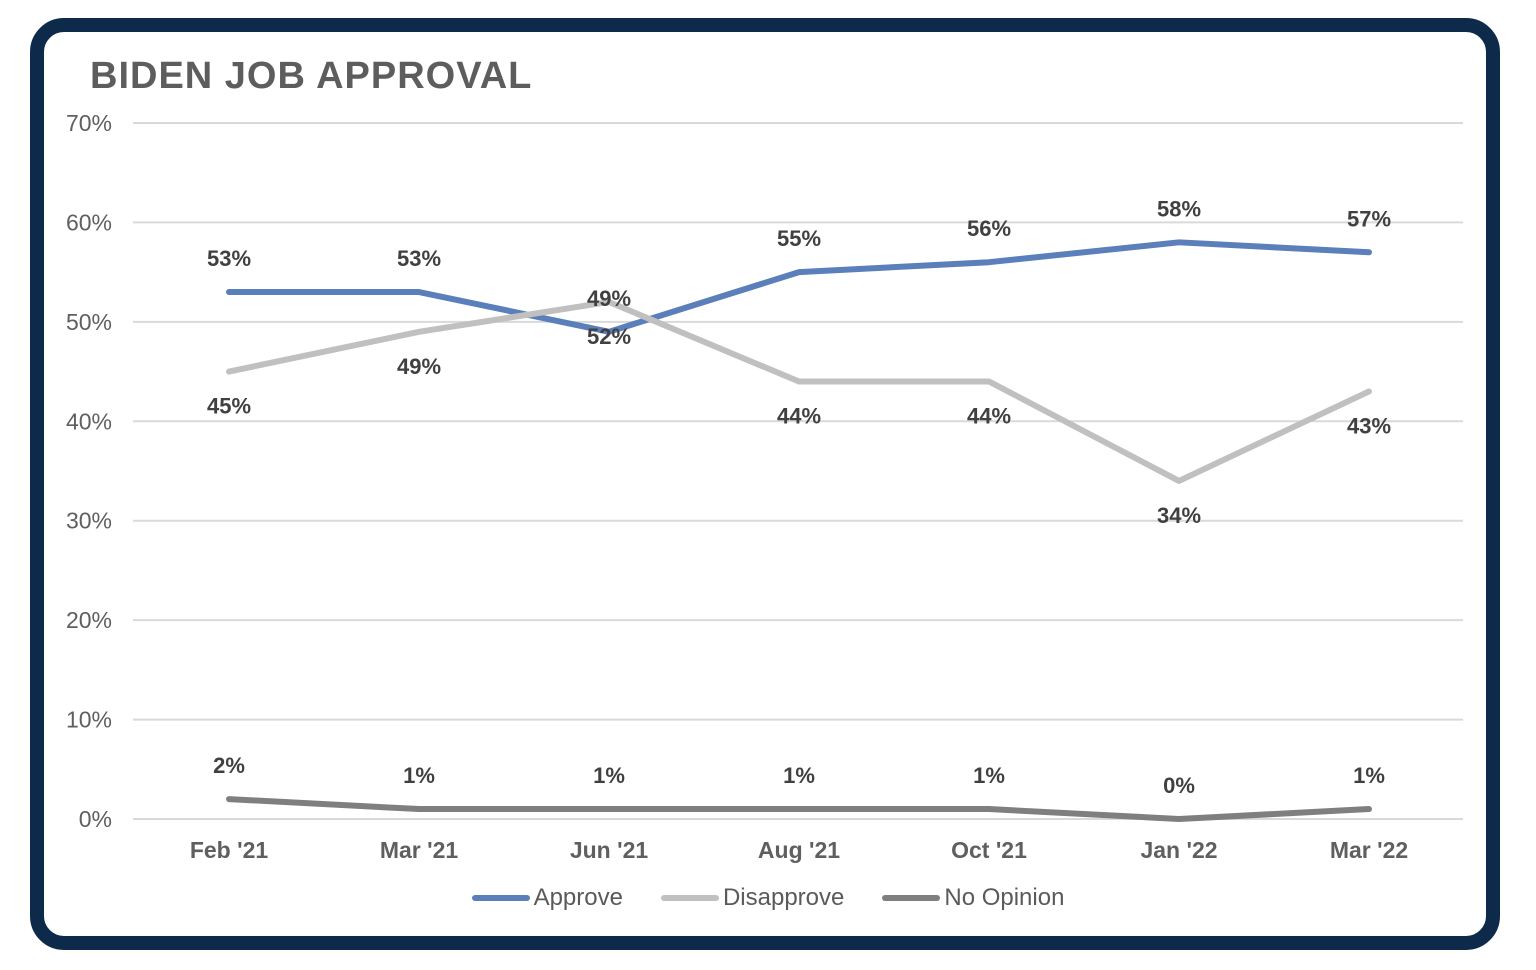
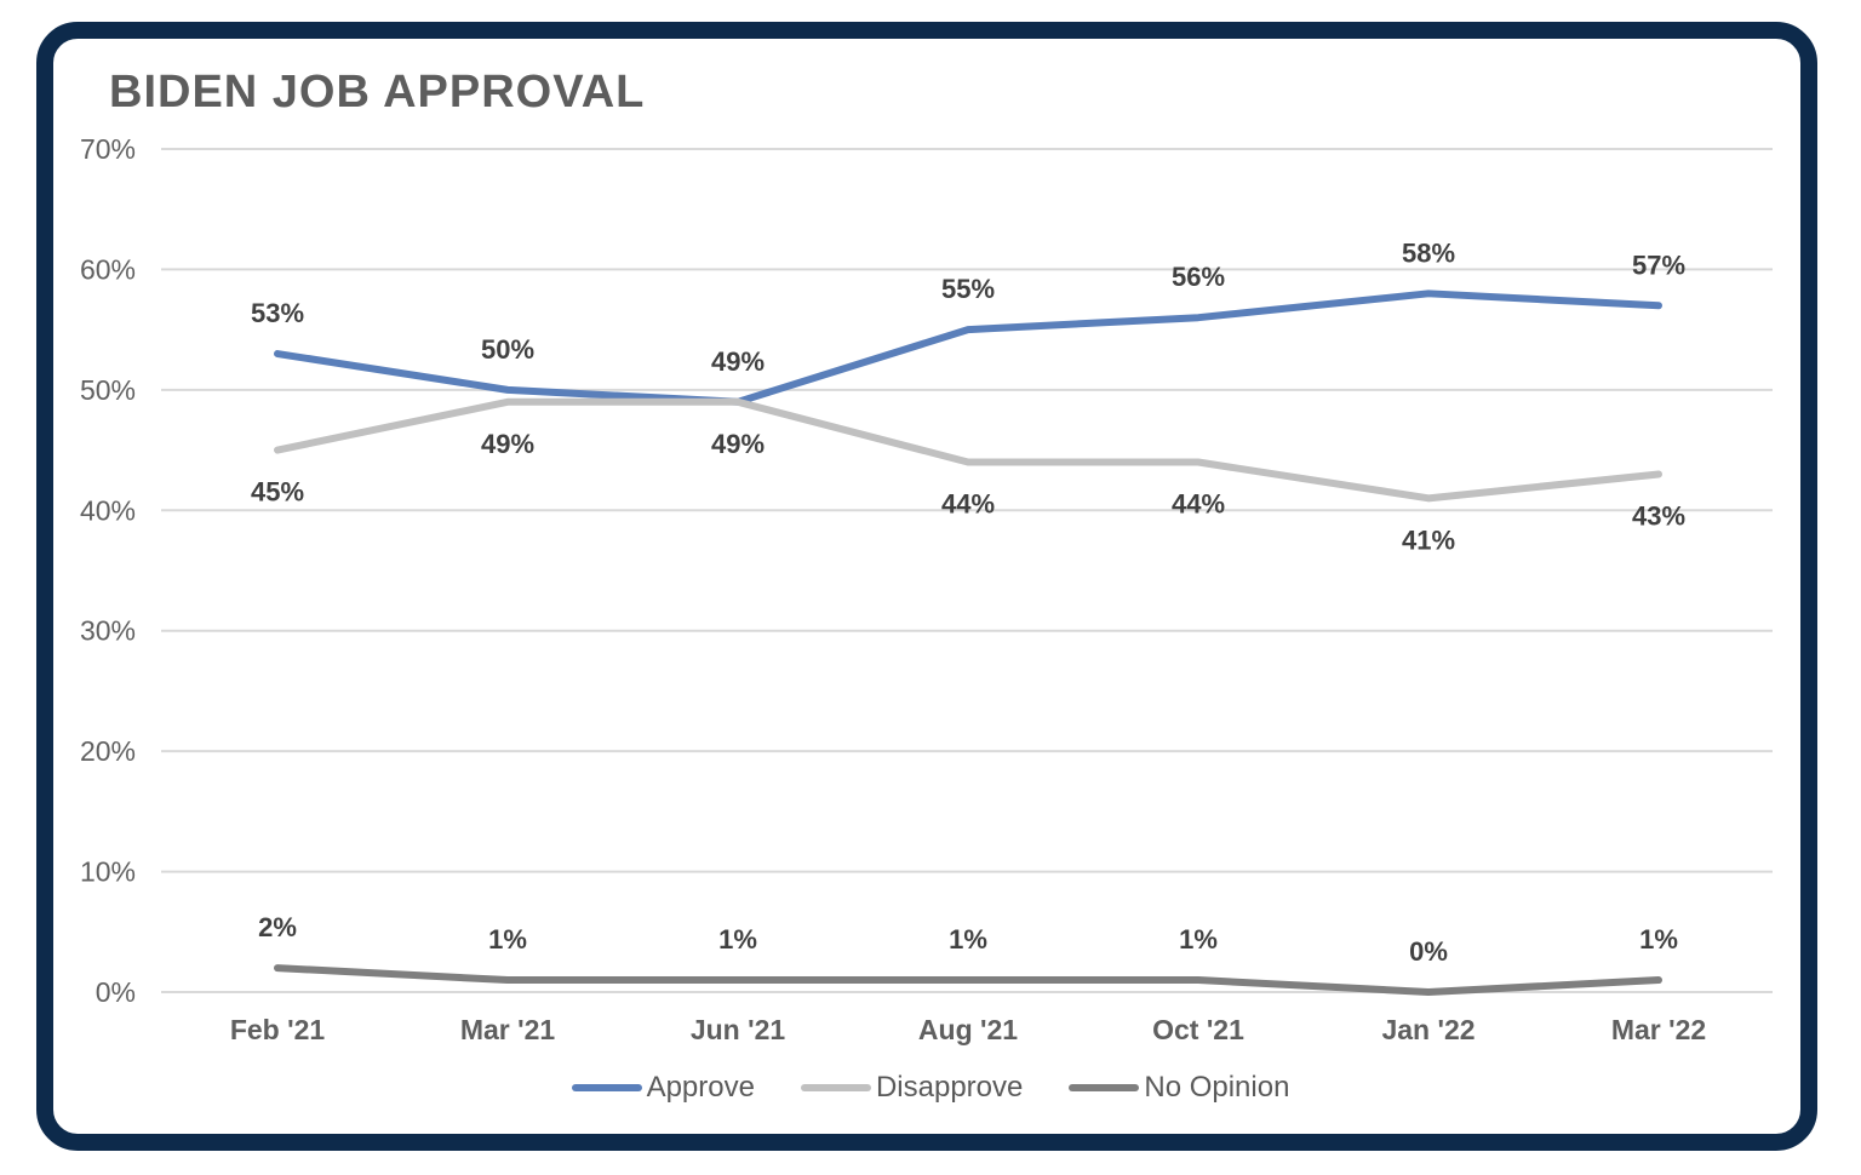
Approve/Mar '21: 53% -> 50%
Disapprove/Jun '21: 52% -> 49%
Disapprove/Jan '22: 34% -> 41%
